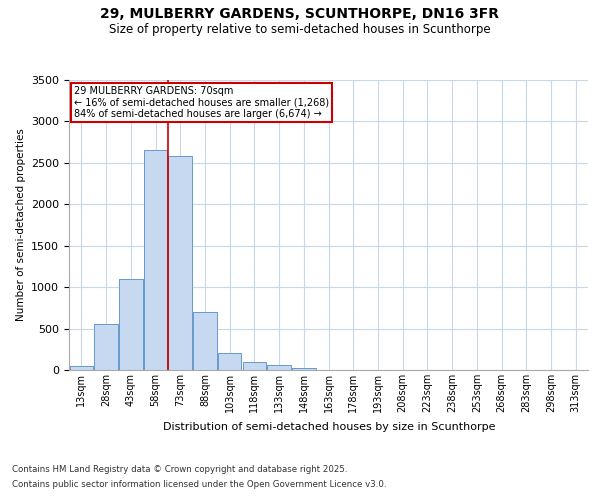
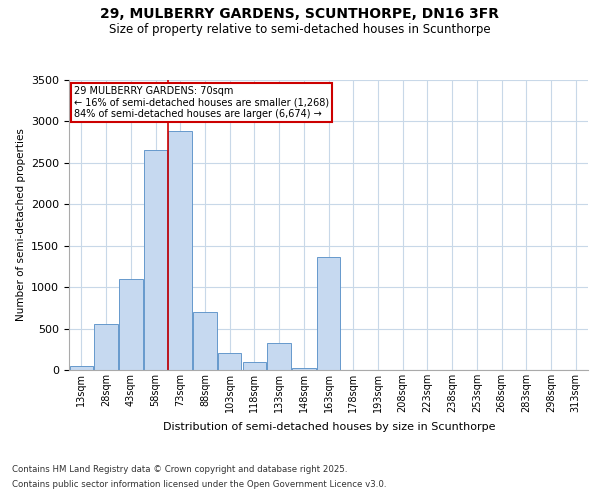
73sqm: 2580 -> 2880
133sqm: 60 -> 320
163sqm: 0 -> 1360
